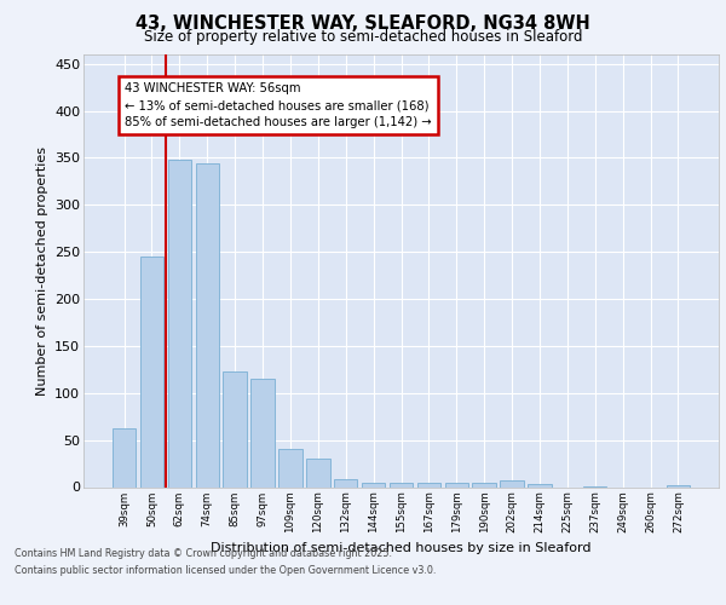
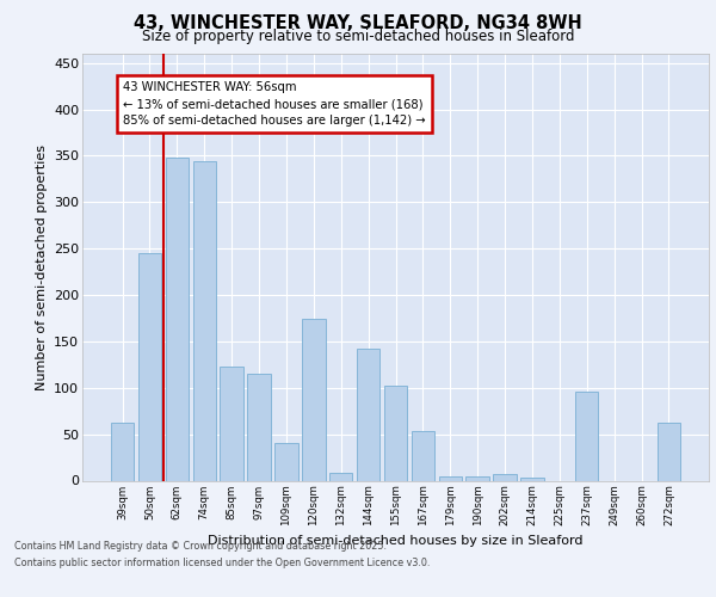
120sqm: 30 -> 174
144sqm: 4 -> 142
155sqm: 4 -> 102
167sqm: 4 -> 54
237sqm: 1 -> 96
272sqm: 2 -> 62
